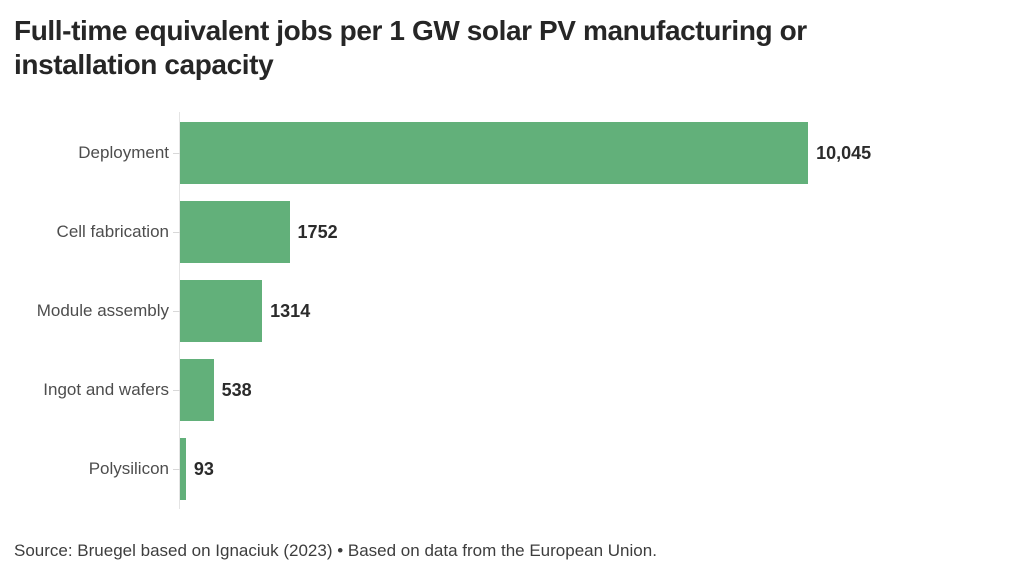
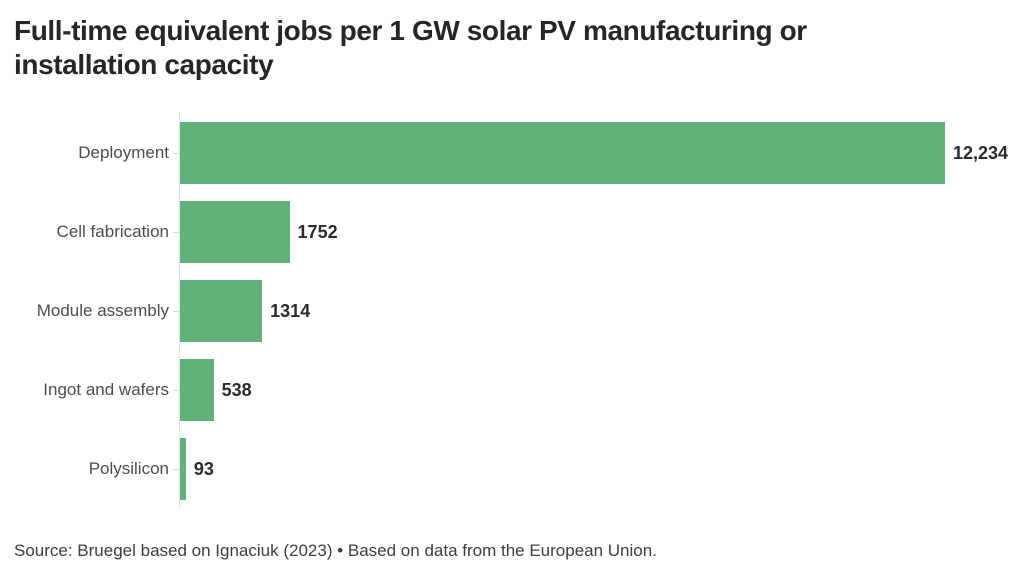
Deployment: 10,045 -> 12,234
